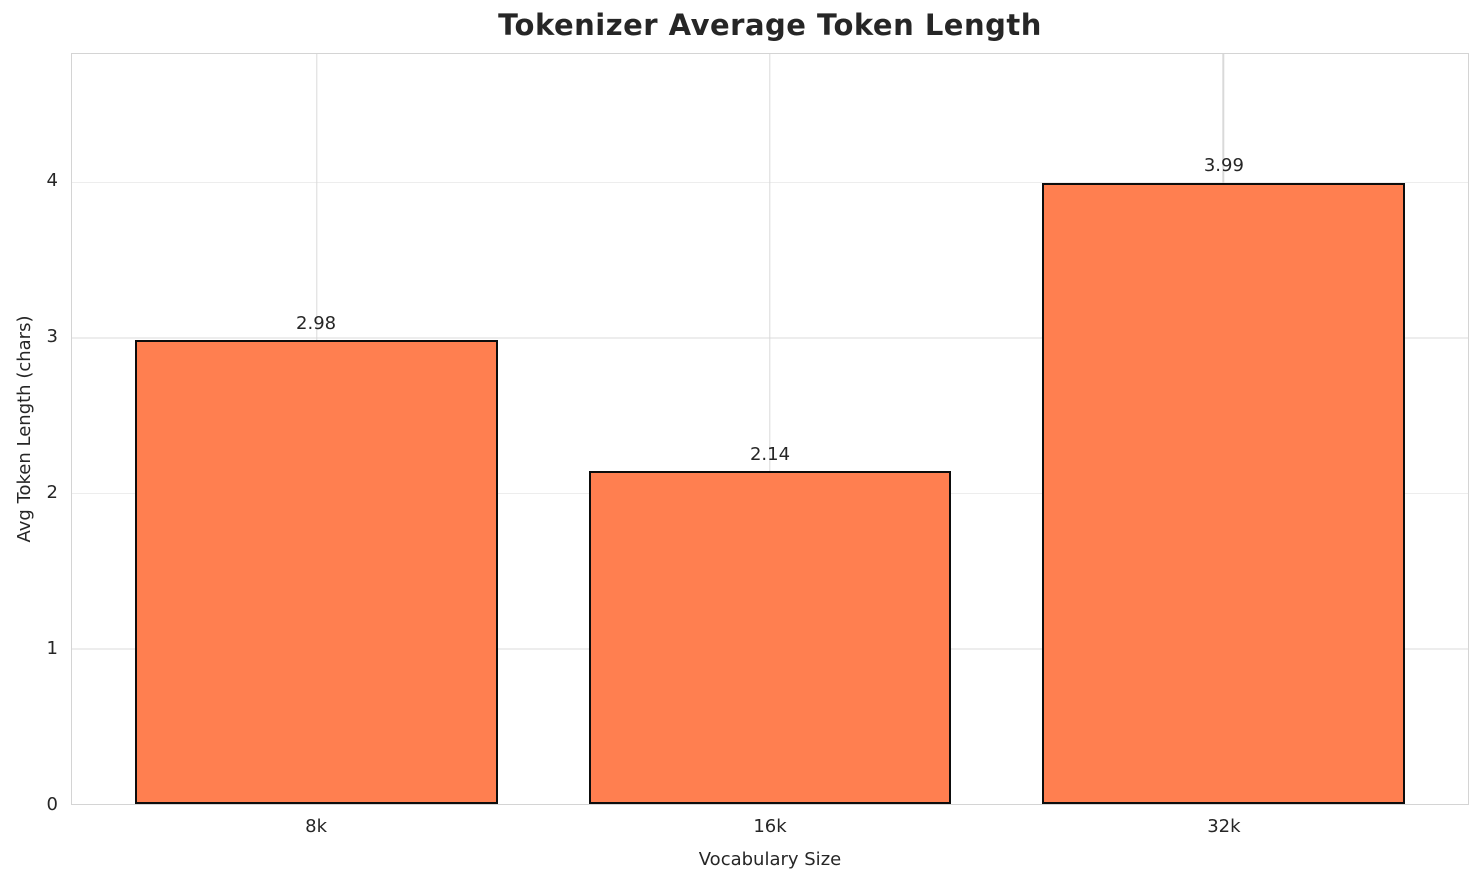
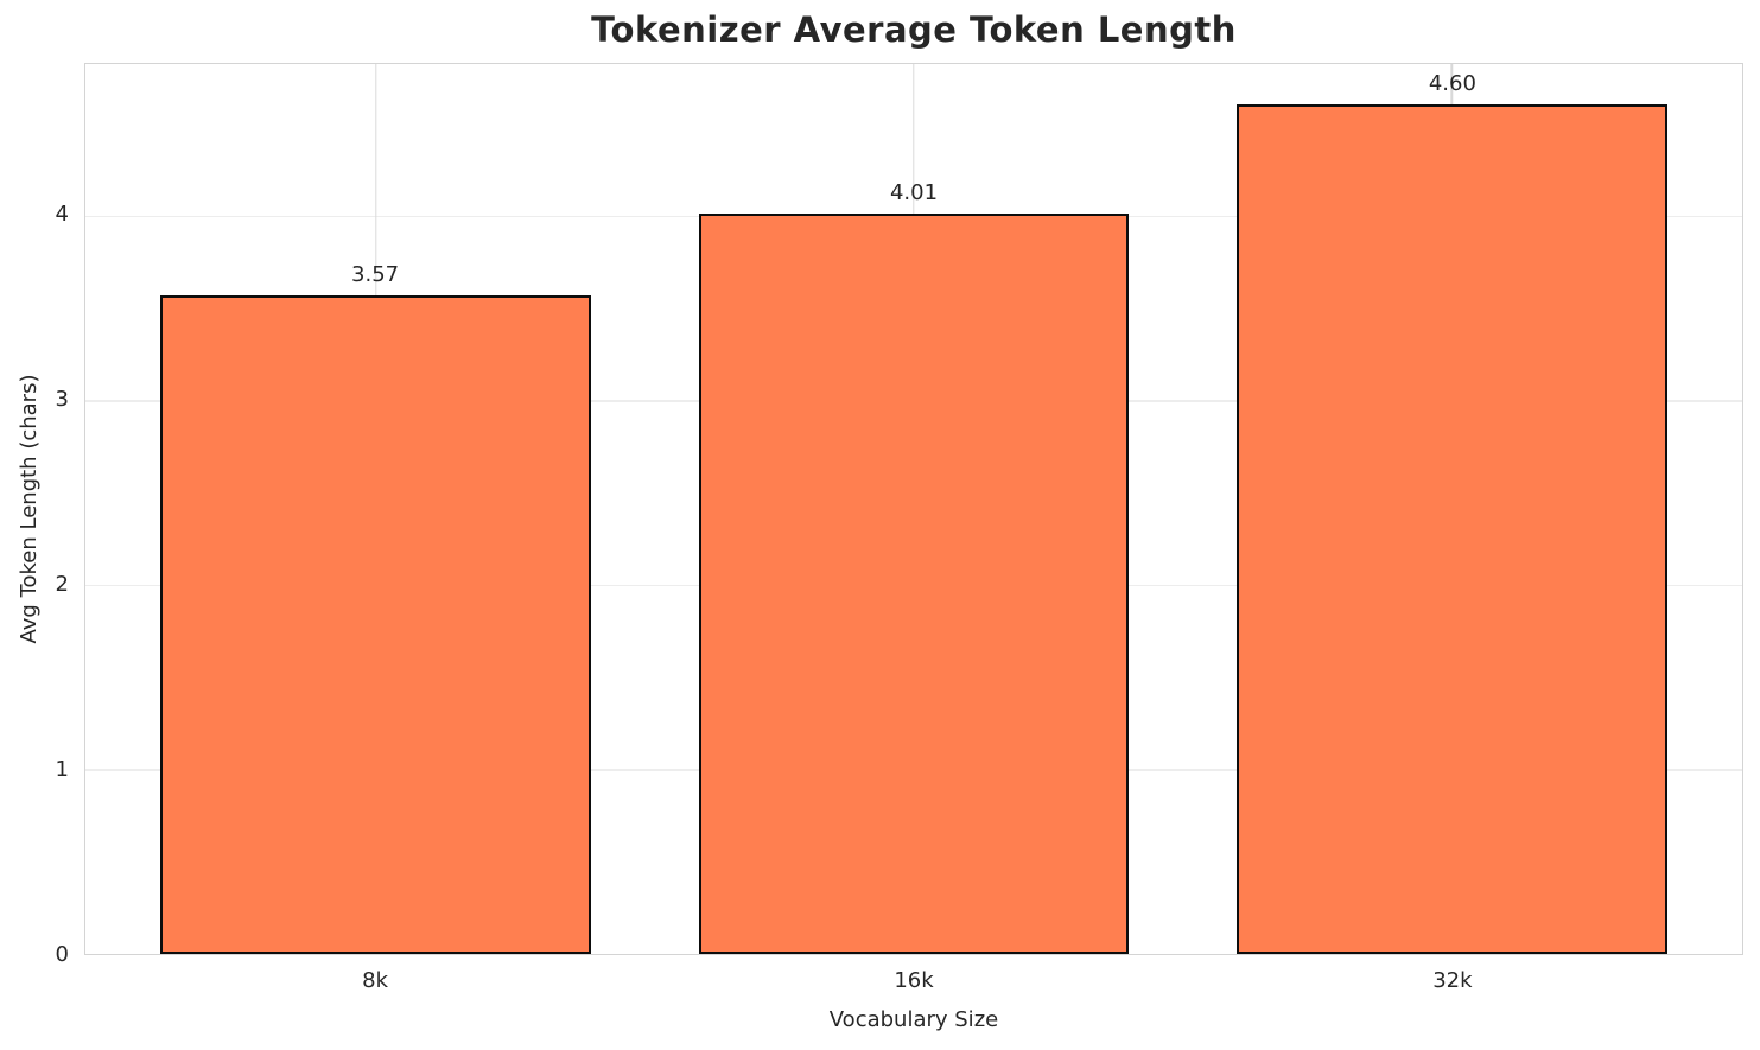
8k: 2.98 -> 3.57
16k: 2.14 -> 4.01
32k: 3.99 -> 4.60
